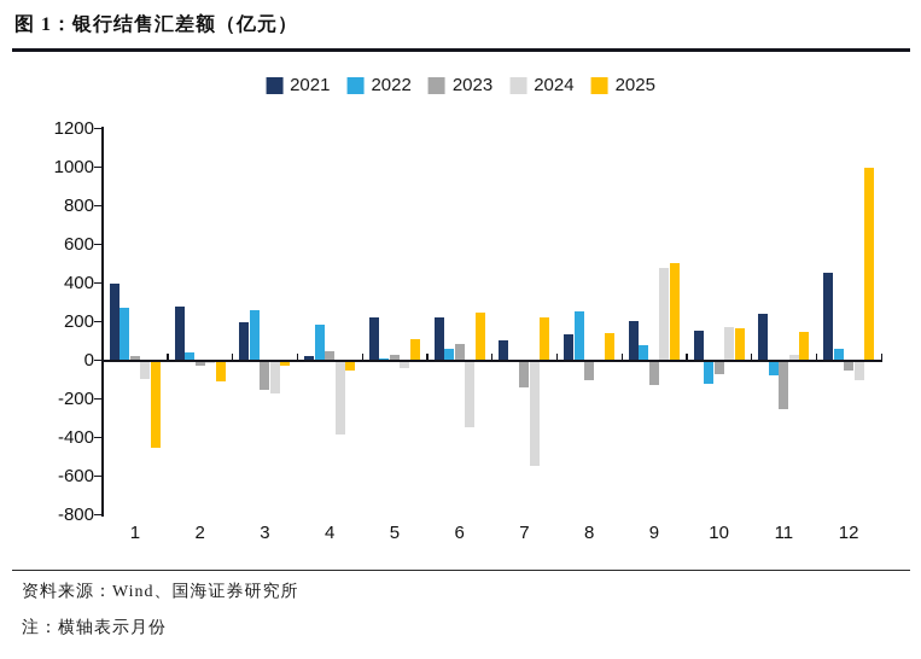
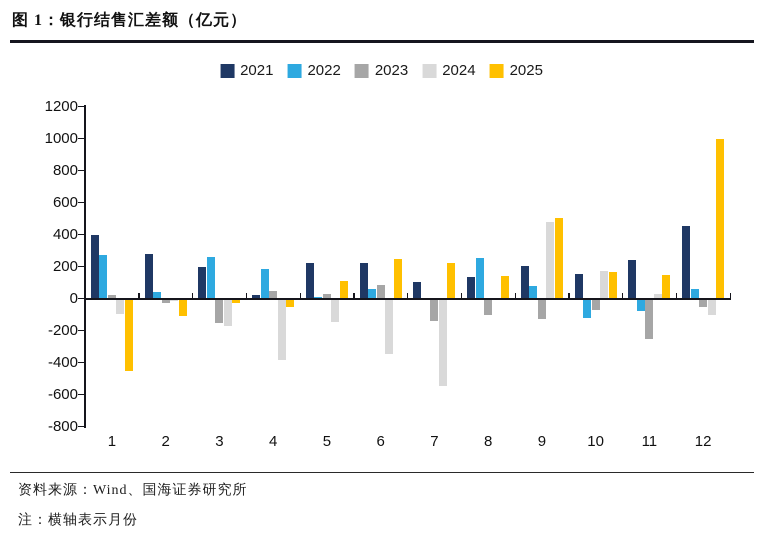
2024/5: -40 -> -140
